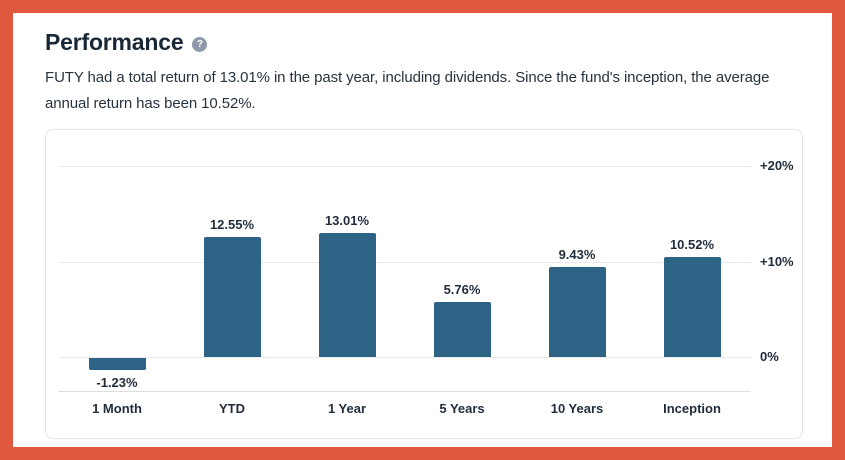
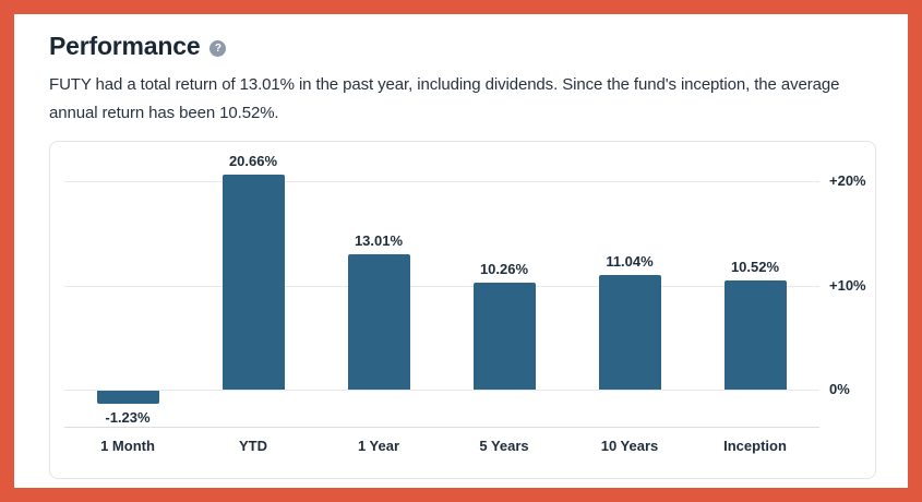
YTD: 12.55% -> 20.66%
5 Years: 5.76% -> 10.26%
10 Years: 9.43% -> 11.04%
